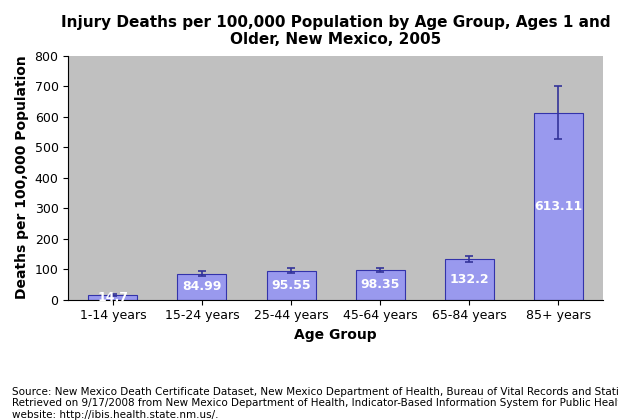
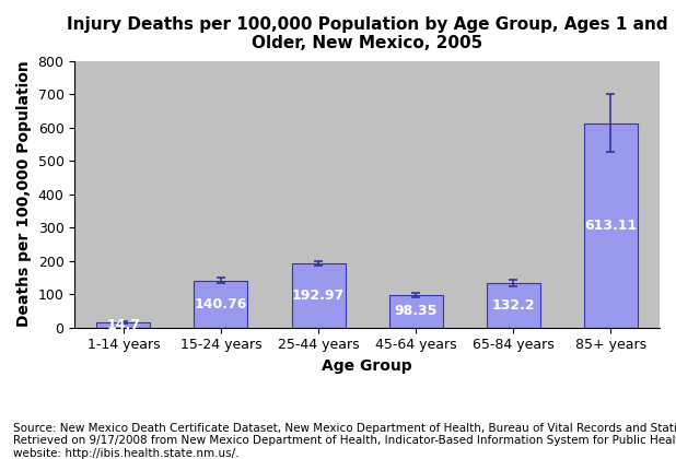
15-24 years: 84.99 -> 140.76
25-44 years: 95.55 -> 192.97
